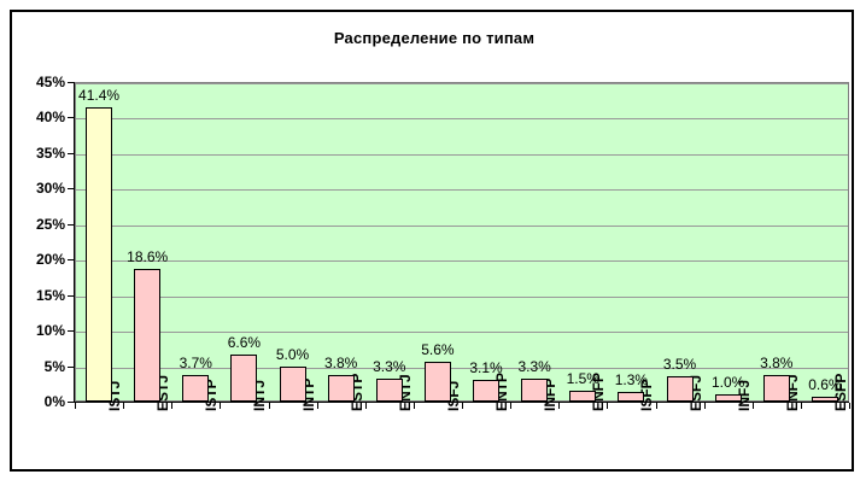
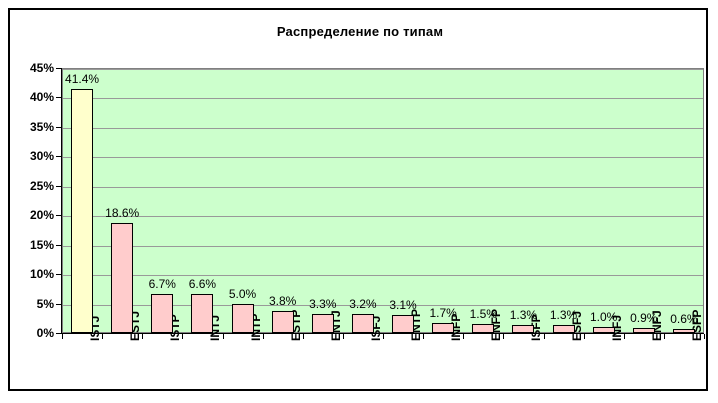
ISTP: 3.7% -> 6.7%
ISFJ: 5.6% -> 3.2%
INFP: 3.3% -> 1.7%
ESFJ: 3.5% -> 1.3%
ENFJ: 3.8% -> 0.9%
